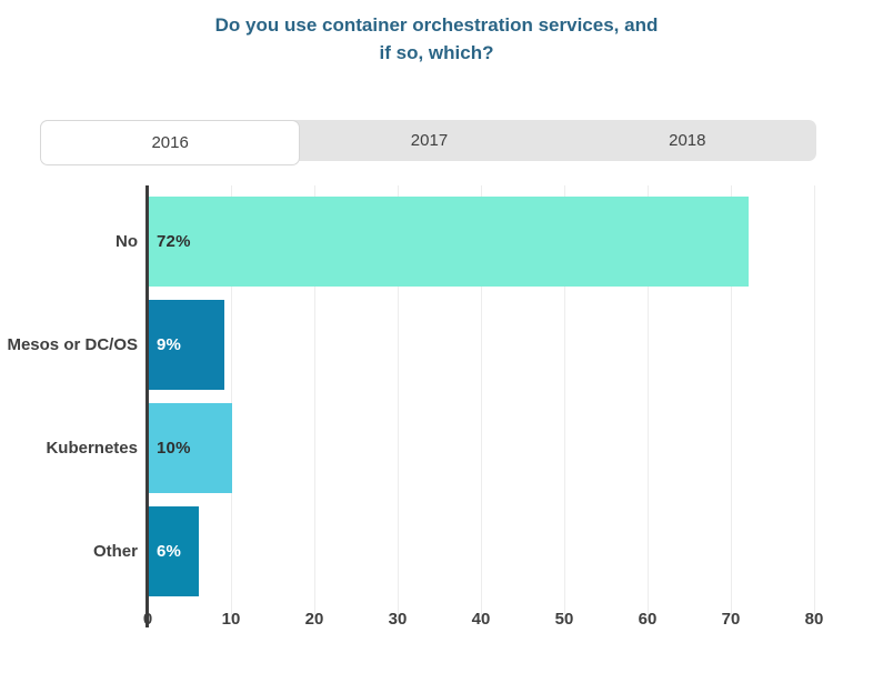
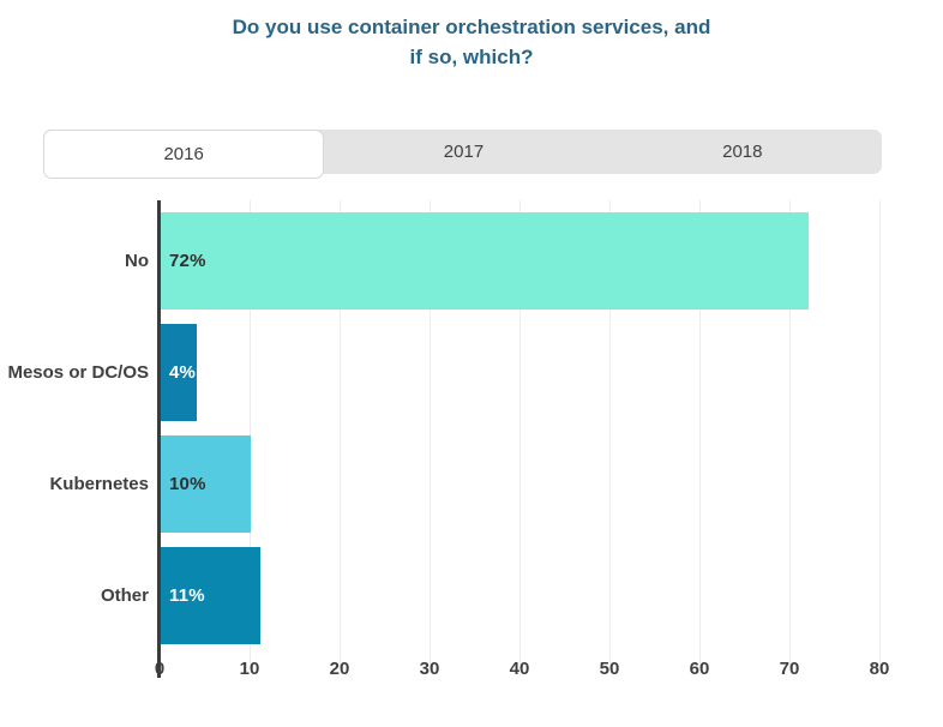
Mesos or DC/OS: 9% -> 4%
Other: 6% -> 11%
